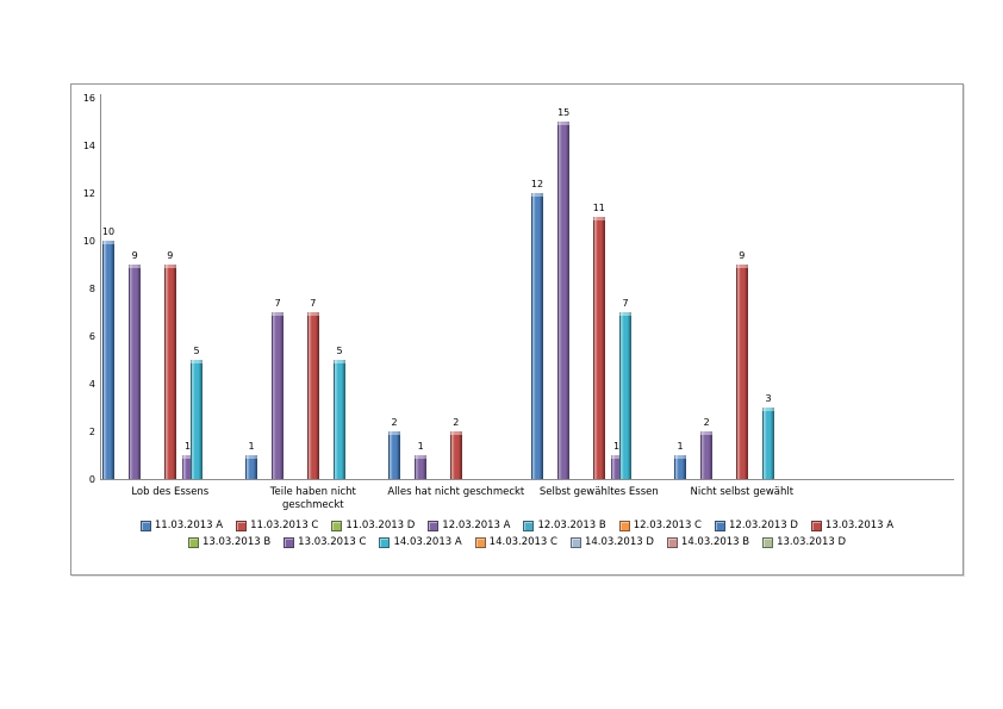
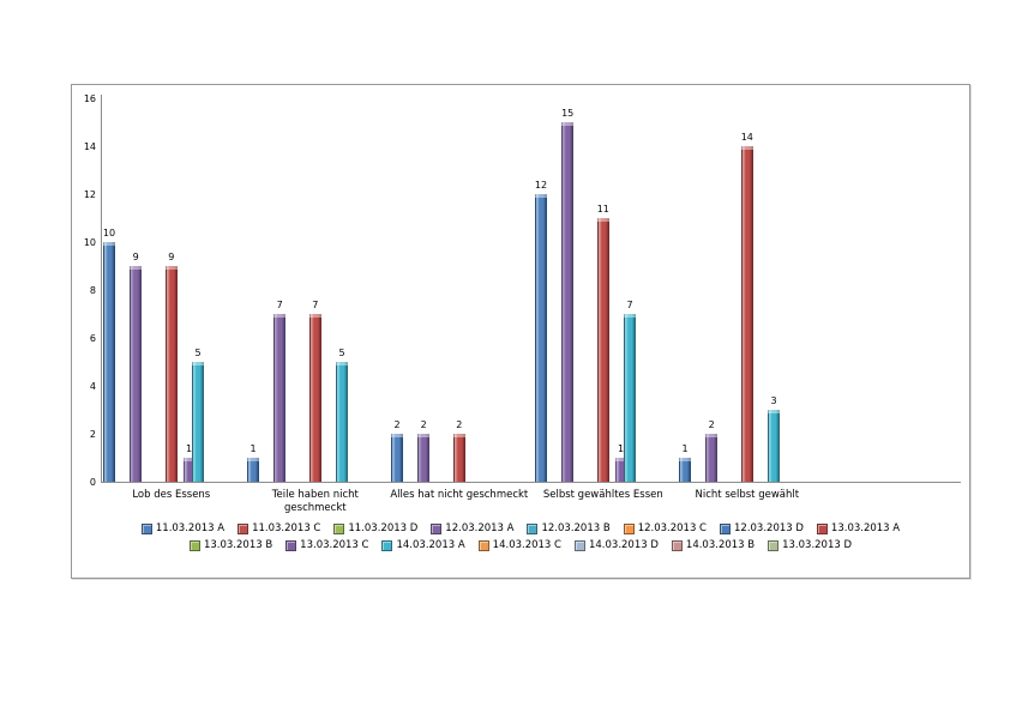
12.03.2013 A/Alles hat nicht geschmeckt: 1 -> 2
13.03.2013 A/Nicht selbst gewählt: 9 -> 14
